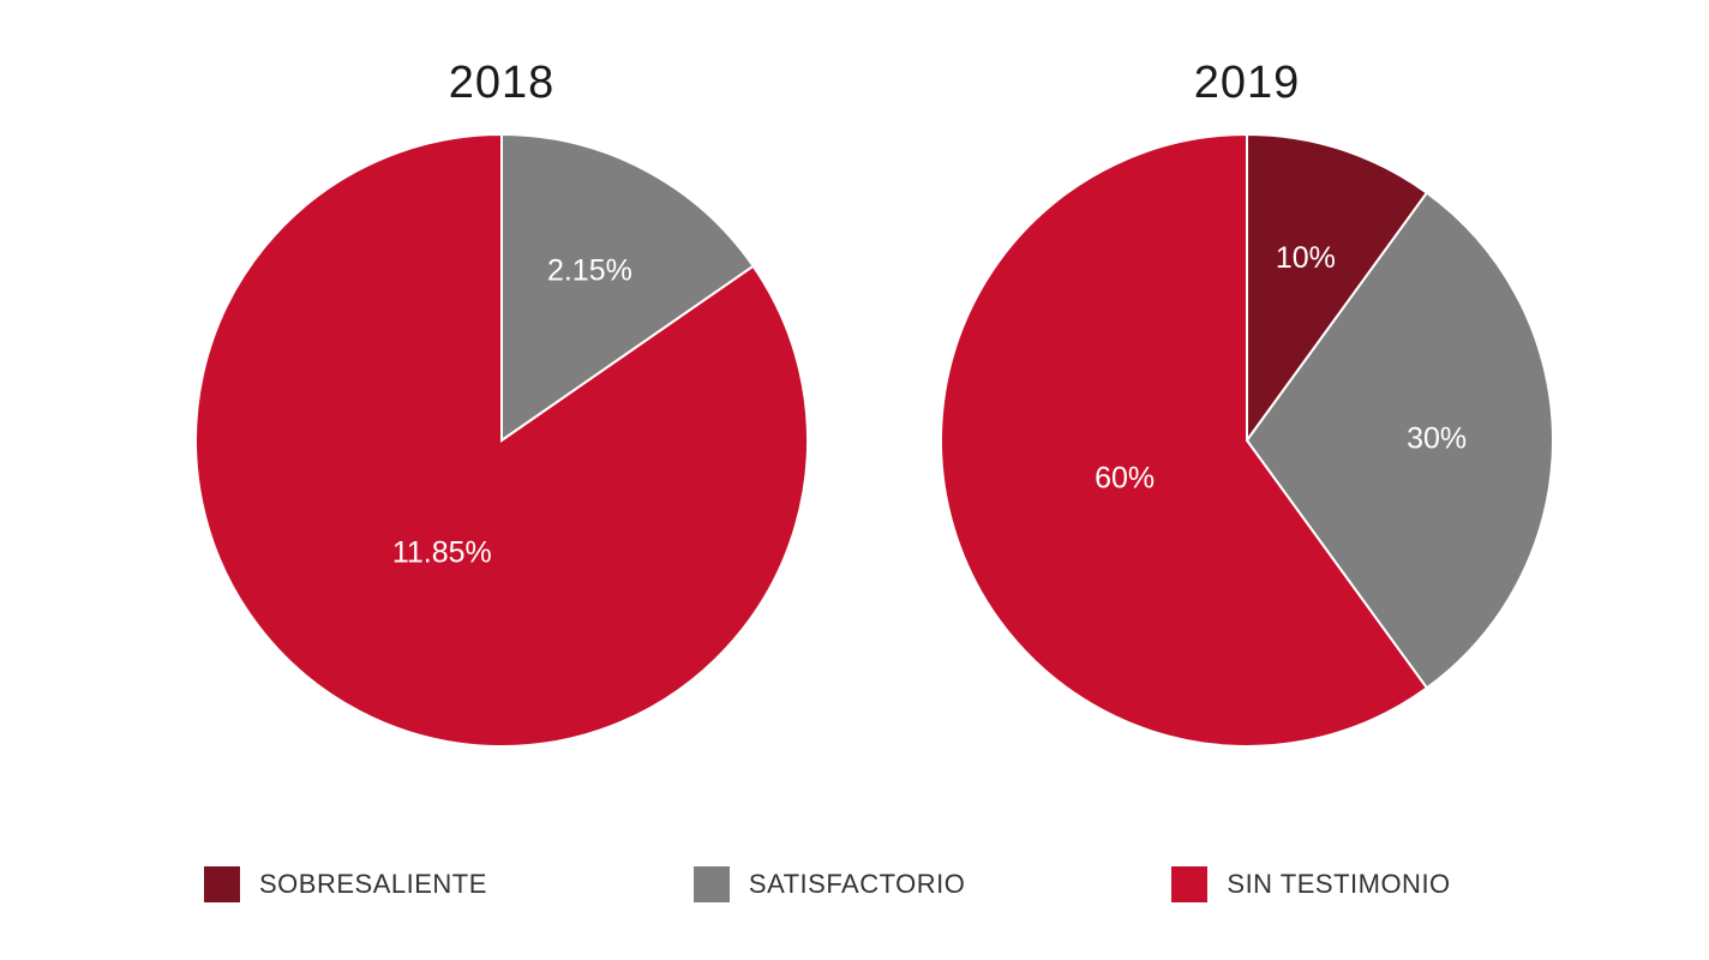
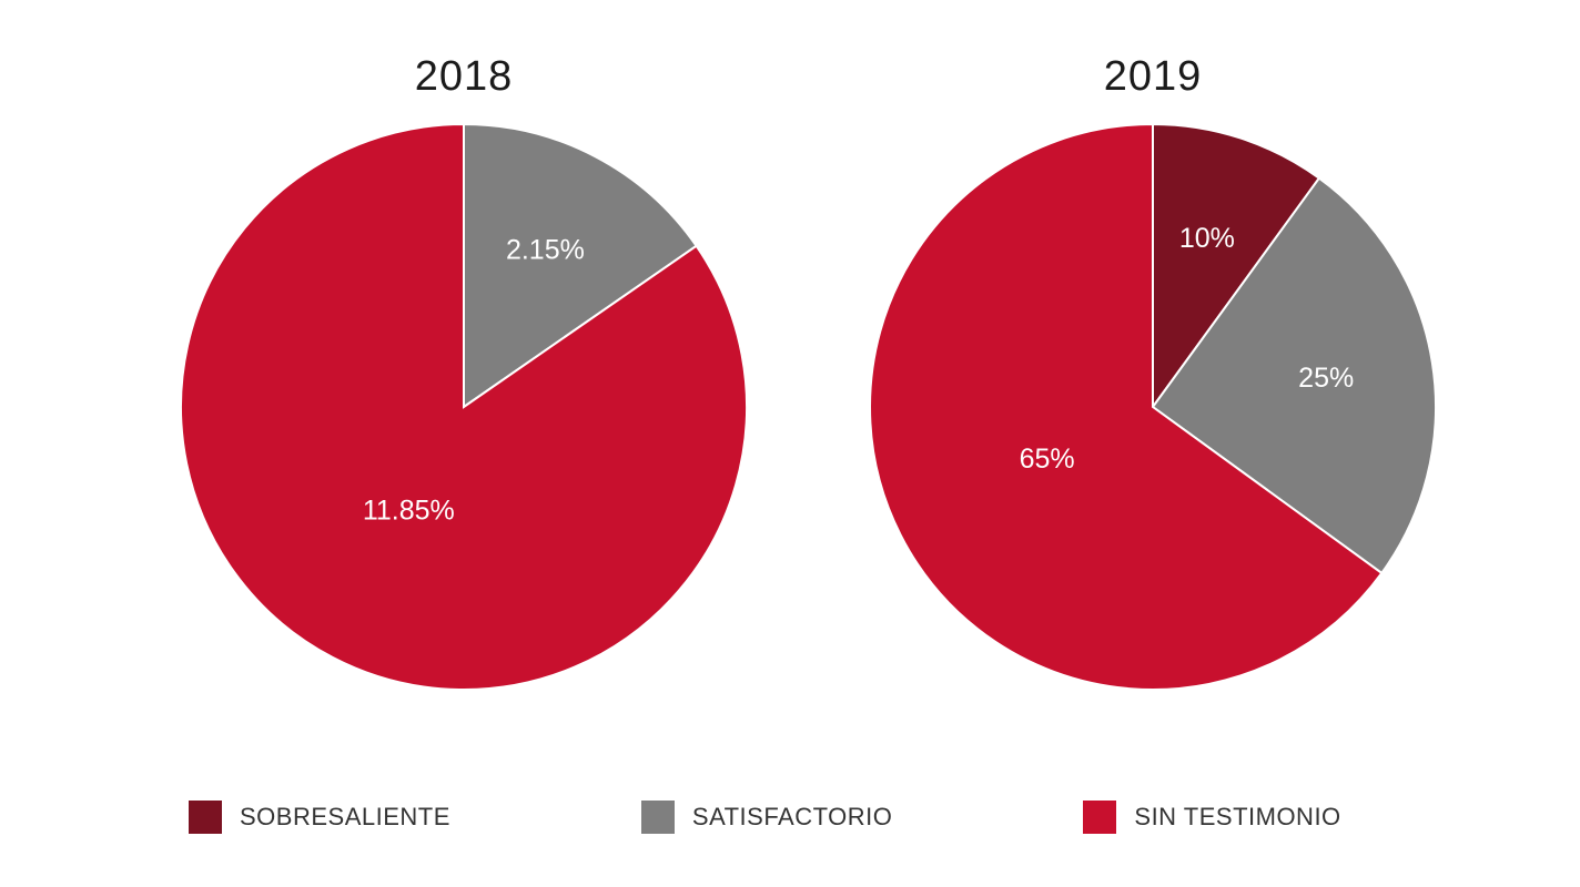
2019/SATISFACTORIO: 30% -> 25%
2019/SIN TESTIMONIO: 60% -> 65%
